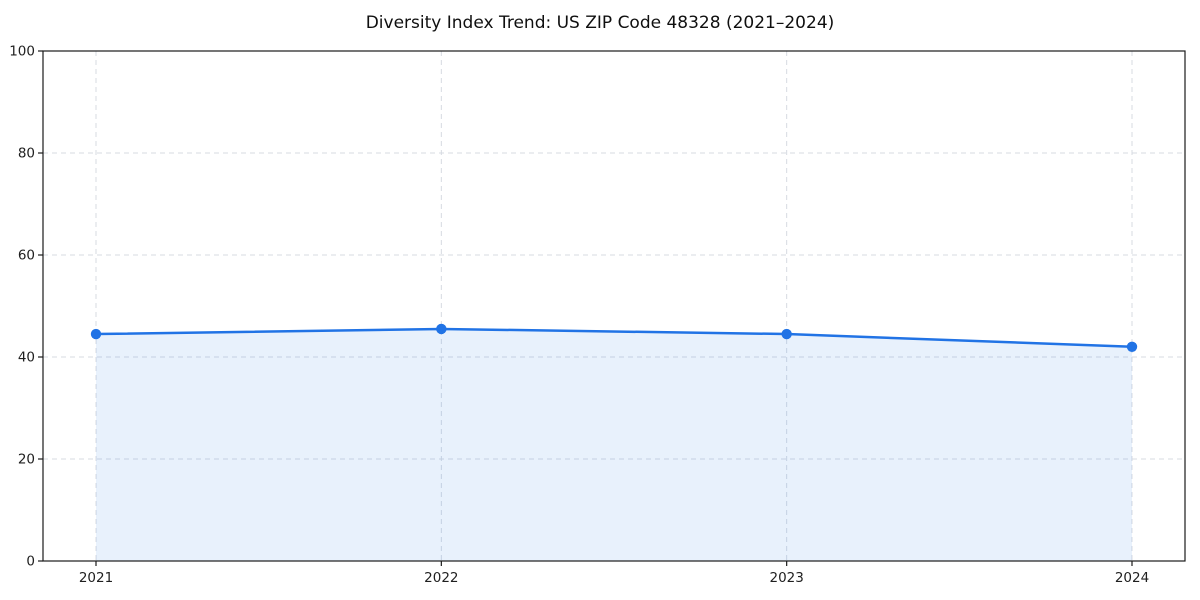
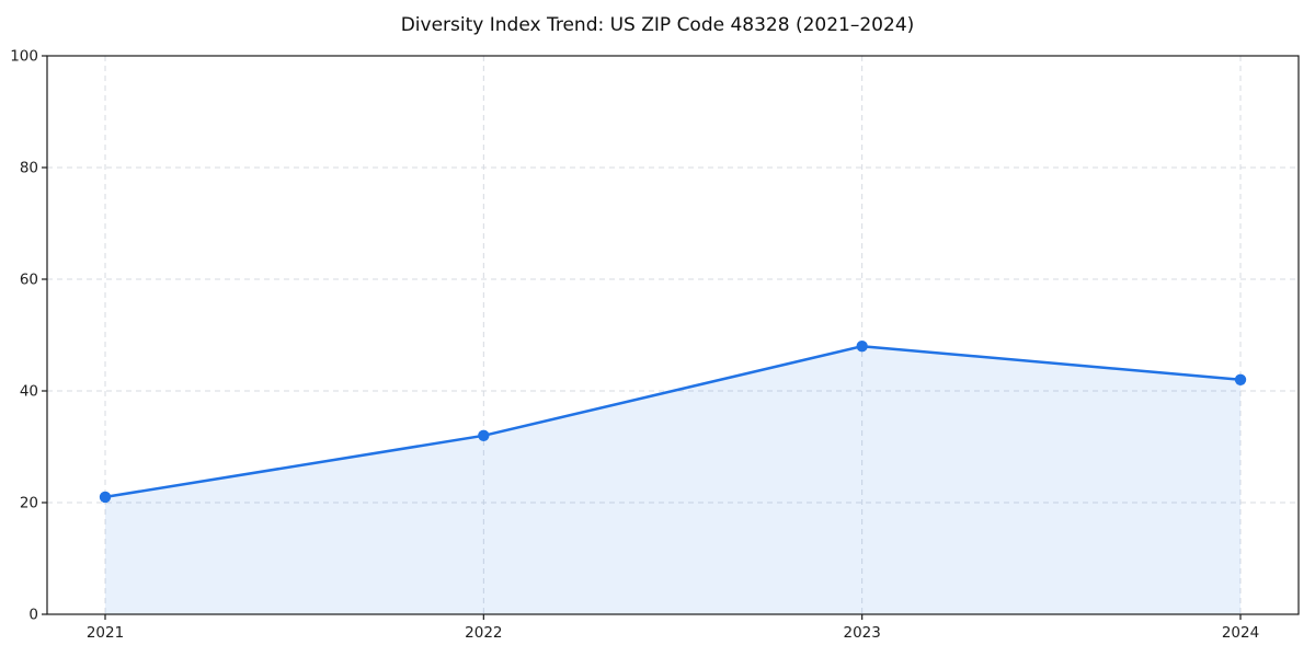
2021: 44 -> 21
2022: 46 -> 32
2023: 44 -> 48
